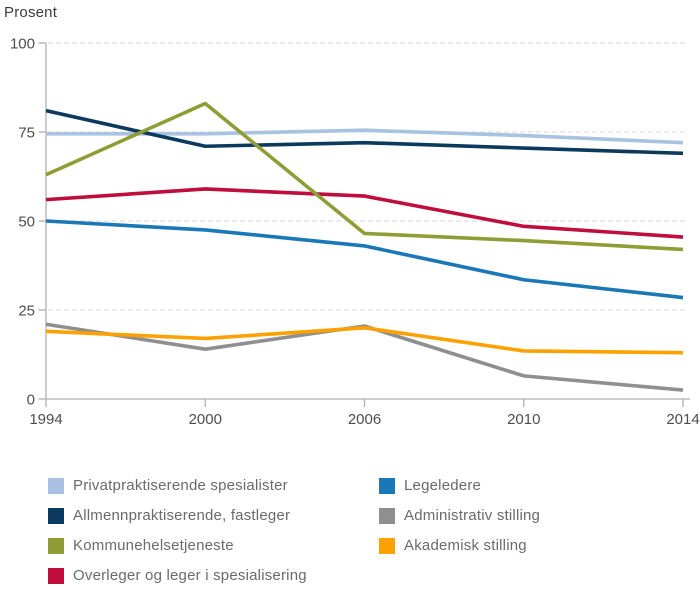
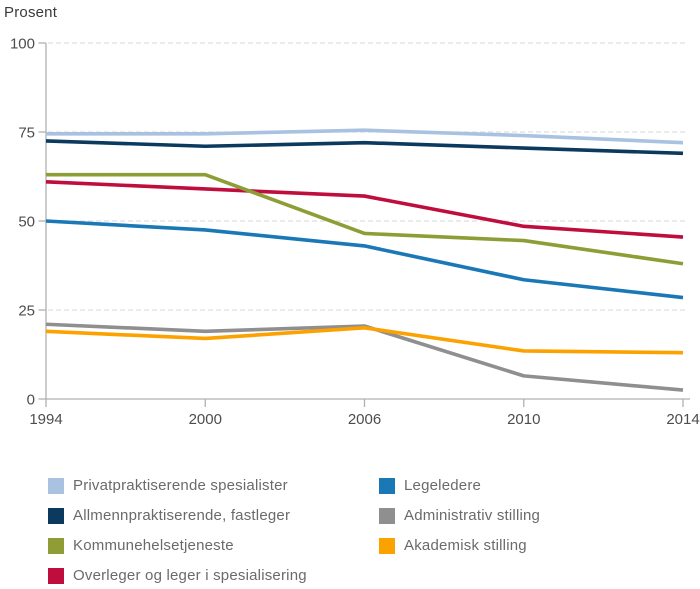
Allmennpraktiserende, fastleger/1994: 81 -> 72
Overleger og leger i spesialisering/1994: 56 -> 61
Kommunehelsetjeneste/2000: 83 -> 63
Administrativ stilling/2000: 14 -> 19
Kommunehelsetjeneste/2014: 42 -> 38
